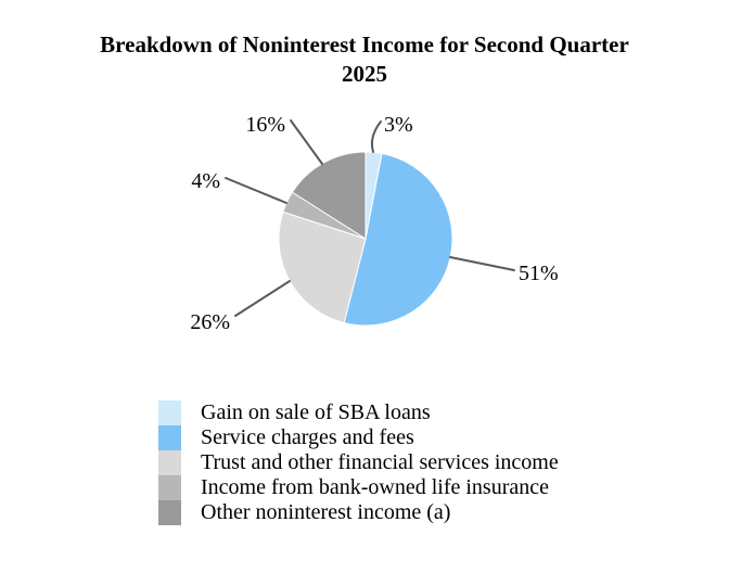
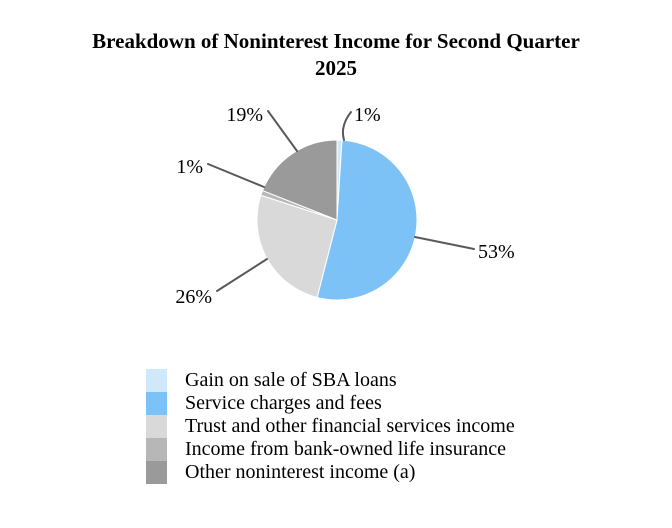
Gain on sale of SBA loans: 3% -> 1%
Service charges and fees: 51% -> 53%
Income from bank-owned life insurance: 4% -> 1%
Other noninterest income (a): 16% -> 19%
